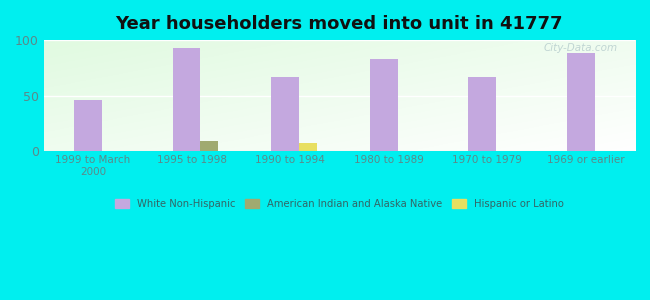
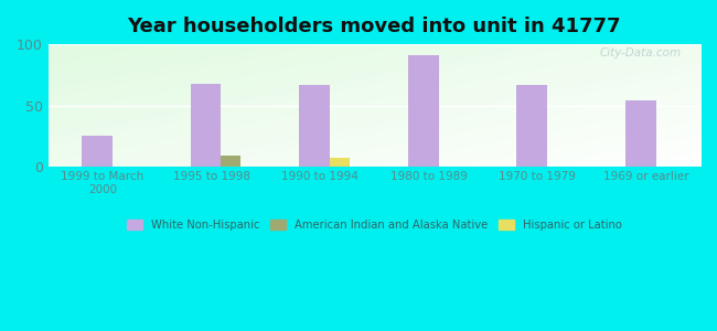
White Non-Hispanic/1999 to March 2000: 46 -> 25
White Non-Hispanic/1995 to 1998: 93 -> 68
White Non-Hispanic/1980 to 1989: 83 -> 91
White Non-Hispanic/1969 or earlier: 88 -> 54
